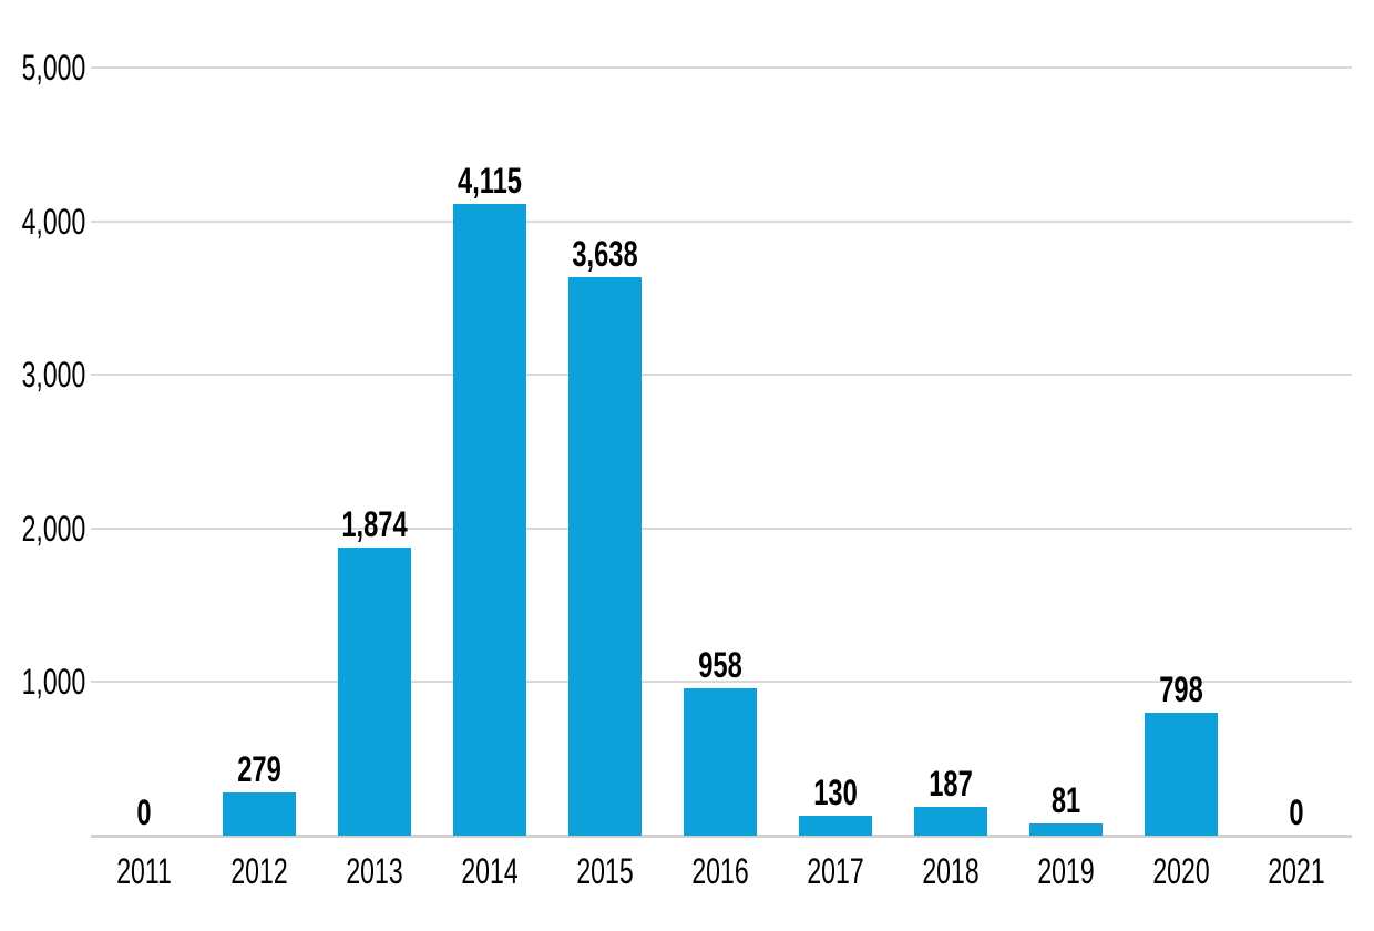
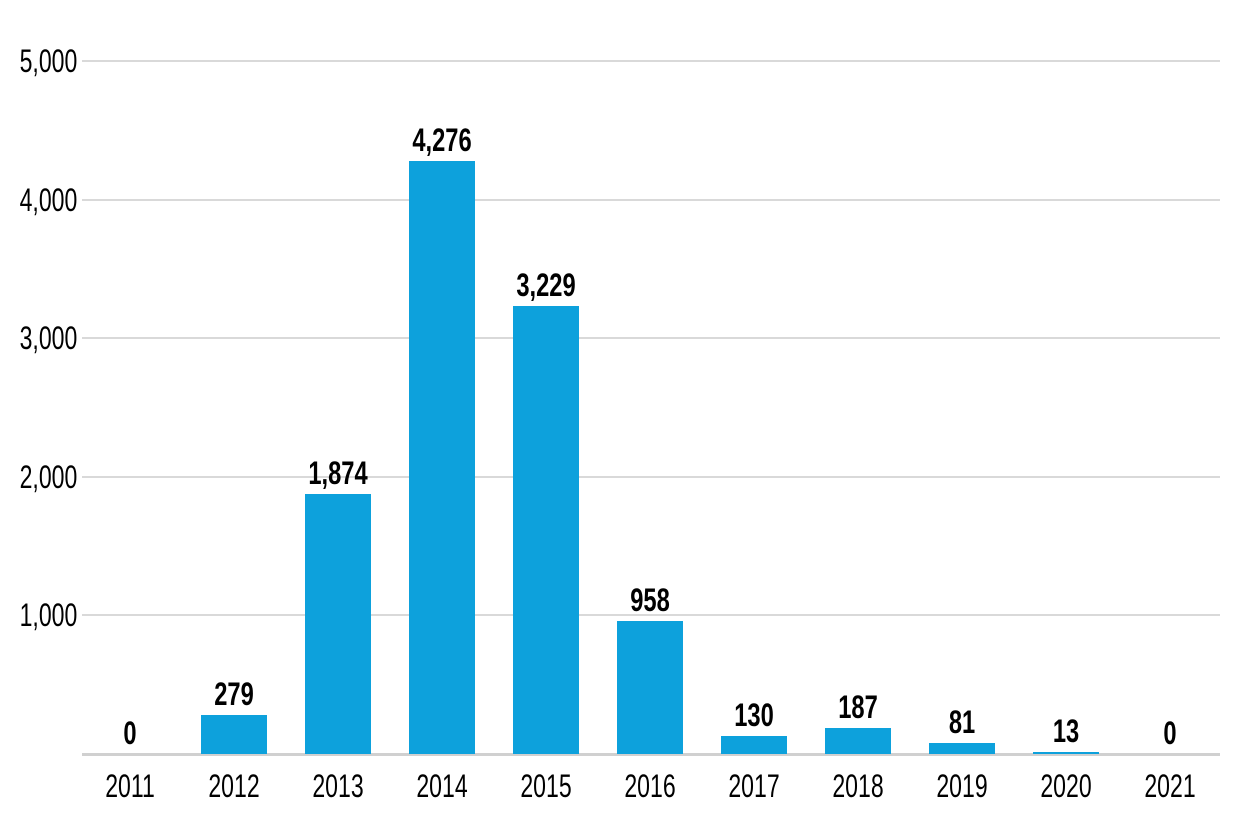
2014: 4,115 -> 4,276
2015: 3,638 -> 3,229
2020: 798 -> 13
